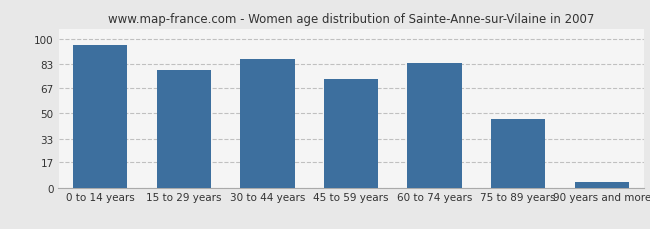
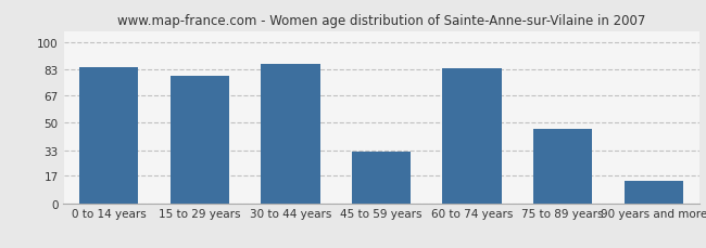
0 to 14 years: 96 -> 85
45 to 59 years: 73 -> 32
90 years and more: 4 -> 14
